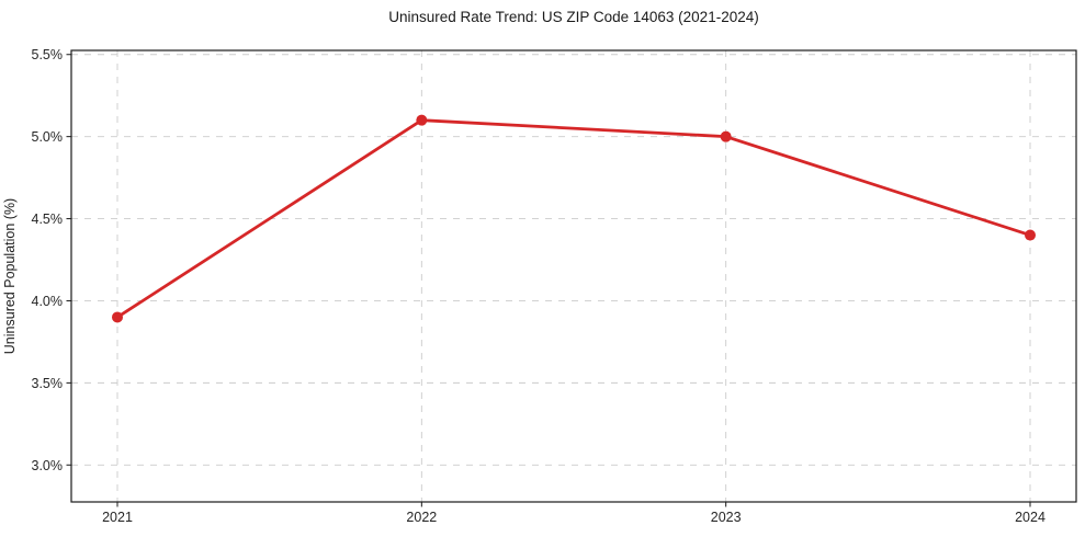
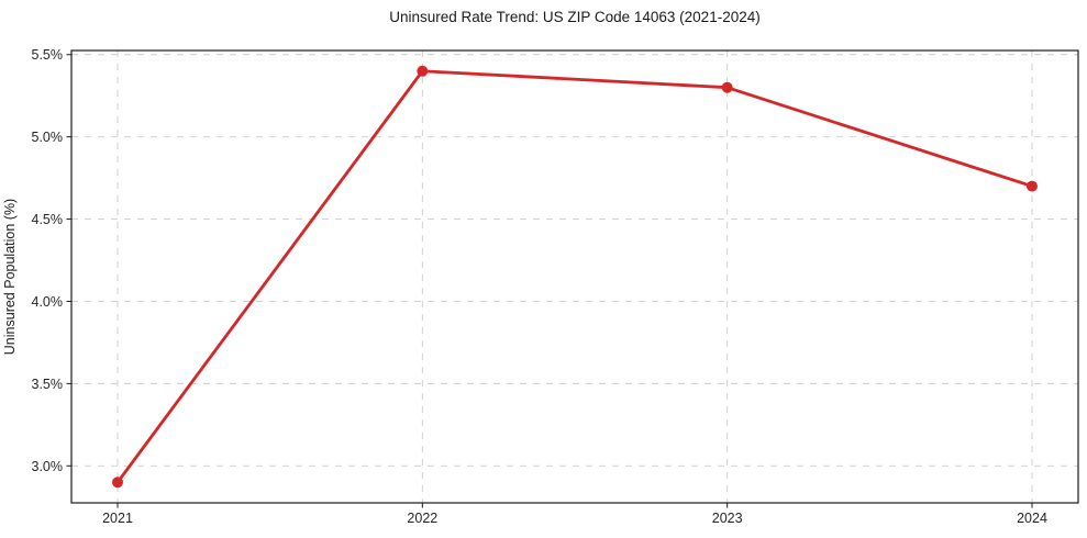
2021: 3.9% -> 2.9%
2022: 5.1% -> 5.4%
2023: 5.0% -> 5.3%
2024: 4.4% -> 4.7%
